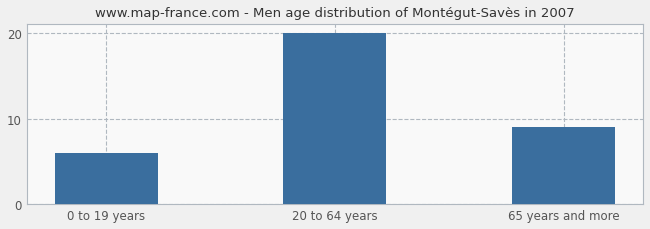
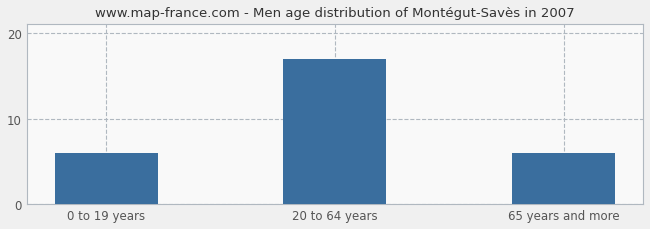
20 to 64 years: 20 -> 17
65 years and more: 9 -> 6
